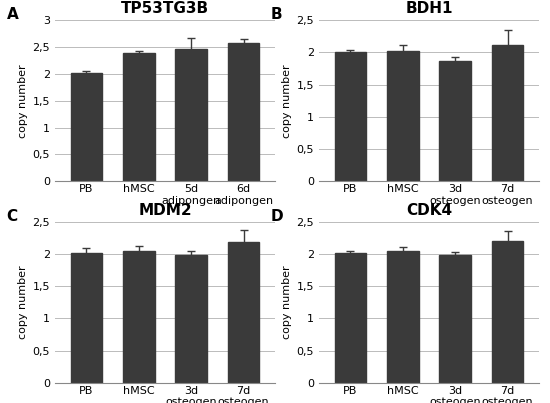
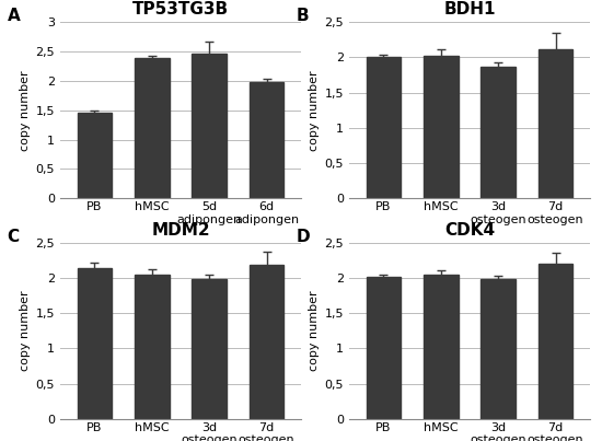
TP53TG3B/PB: 2,01 -> 1,46
TP53TG3B/6d adipongen: 2,58 -> 1,98
MDM2/PB: 2,01 -> 2,14
